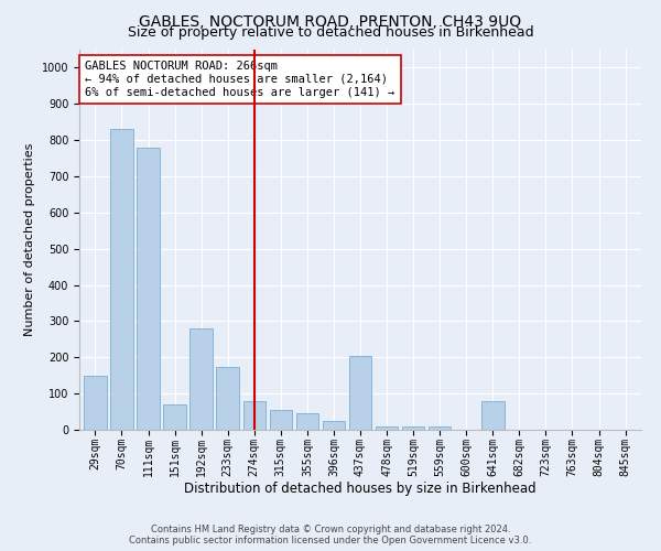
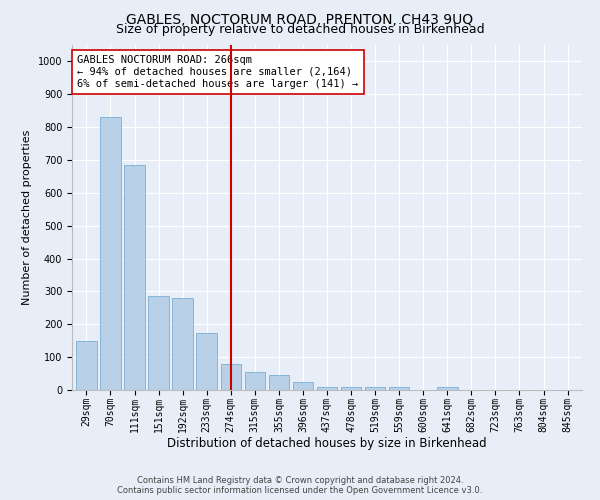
111sqm: 780 -> 685
151sqm: 70 -> 285
437sqm: 205 -> 10
641sqm: 80 -> 10
